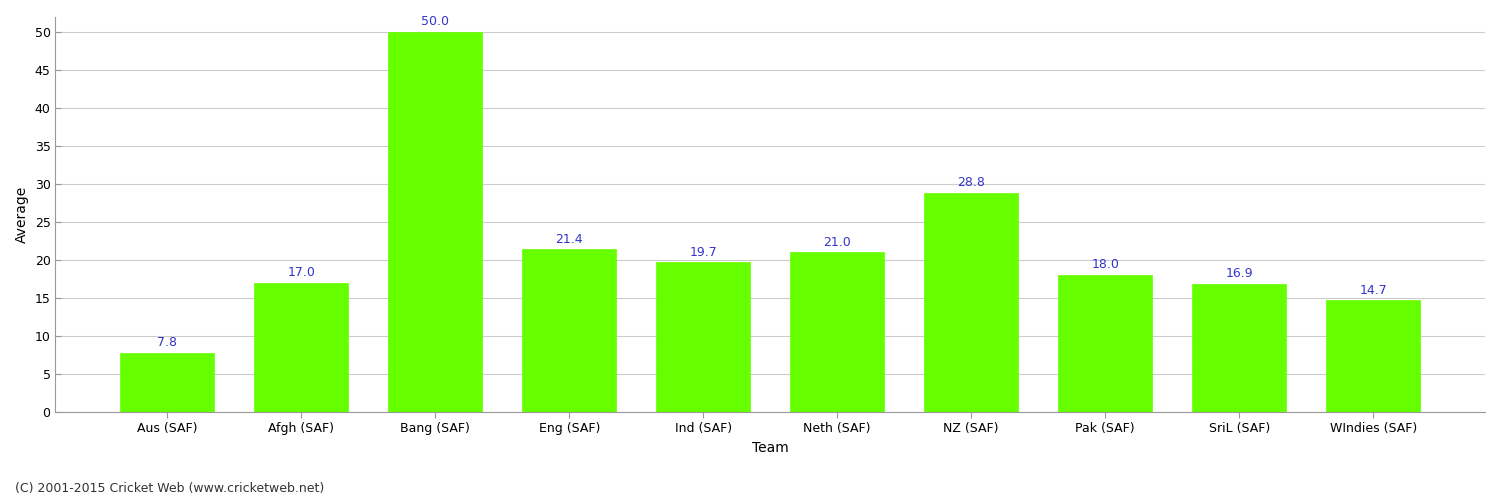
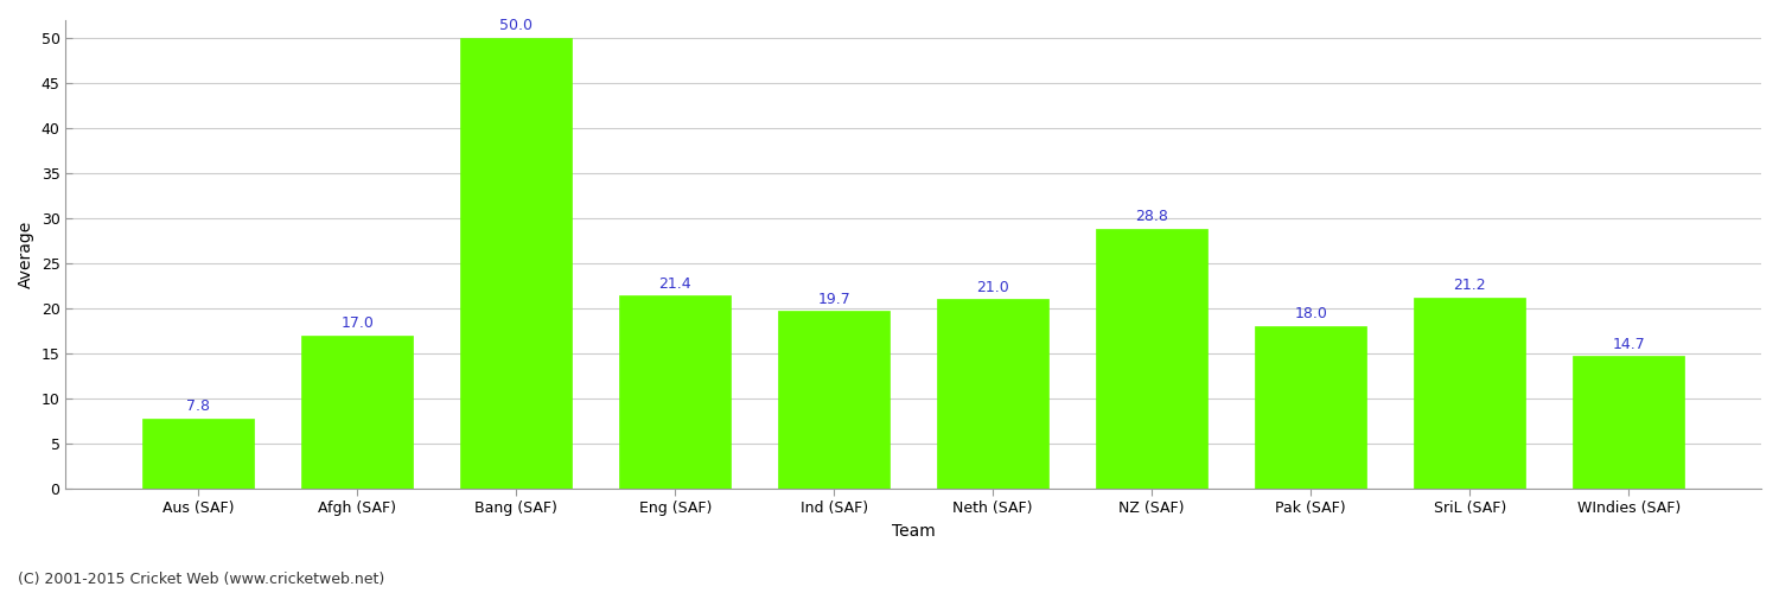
SriL (SAF): 16.9 -> 21.2
